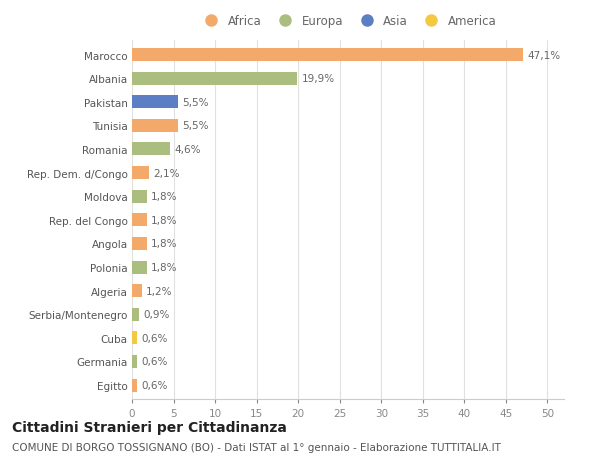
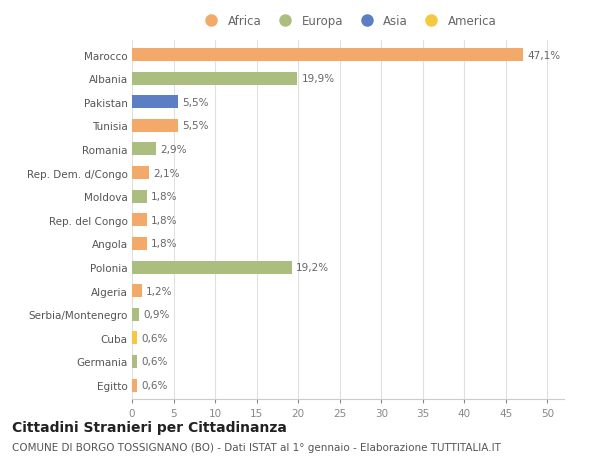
Romania: 4,6% -> 2,9%
Polonia: 1,8% -> 19,2%
